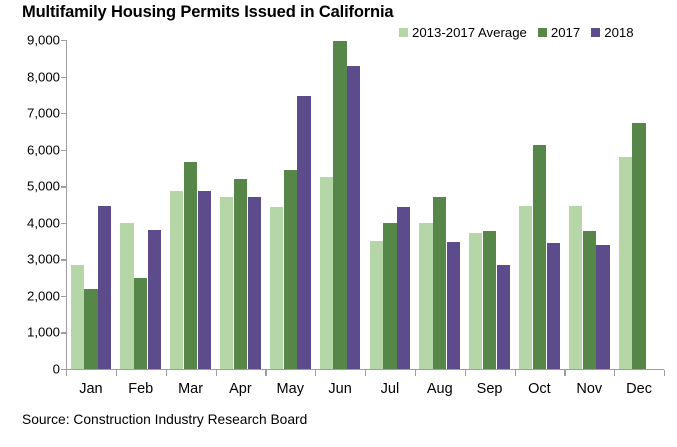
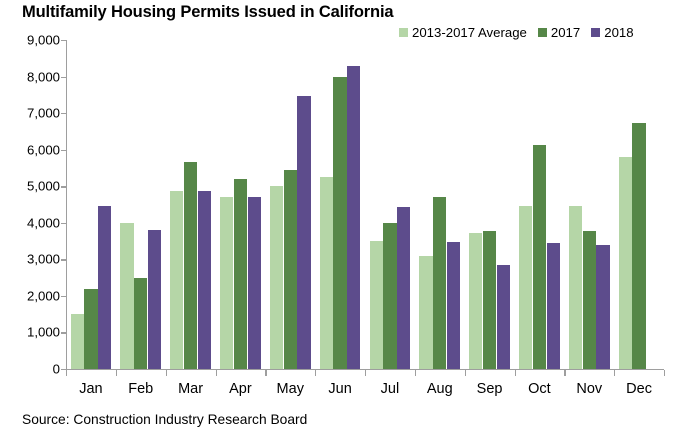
2013-2017 Average/Jan: 2800 -> 1500
2013-2017 Average/May: 4400 -> 5000
2017/Jun: 9000 -> 8000
2013-2017 Average/Aug: 4000 -> 3100
